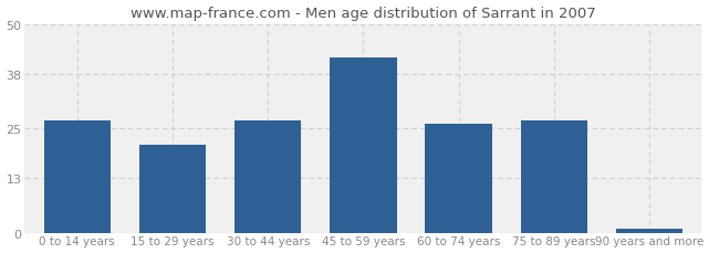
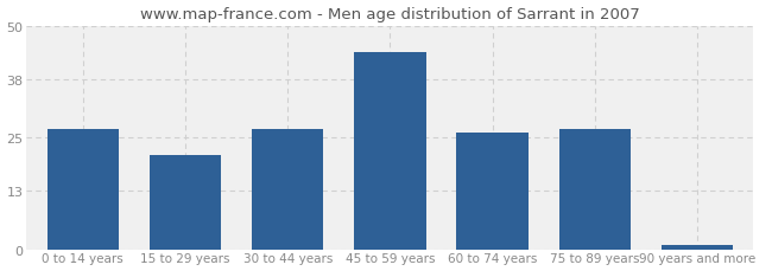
45 to 59 years: 42 -> 44
